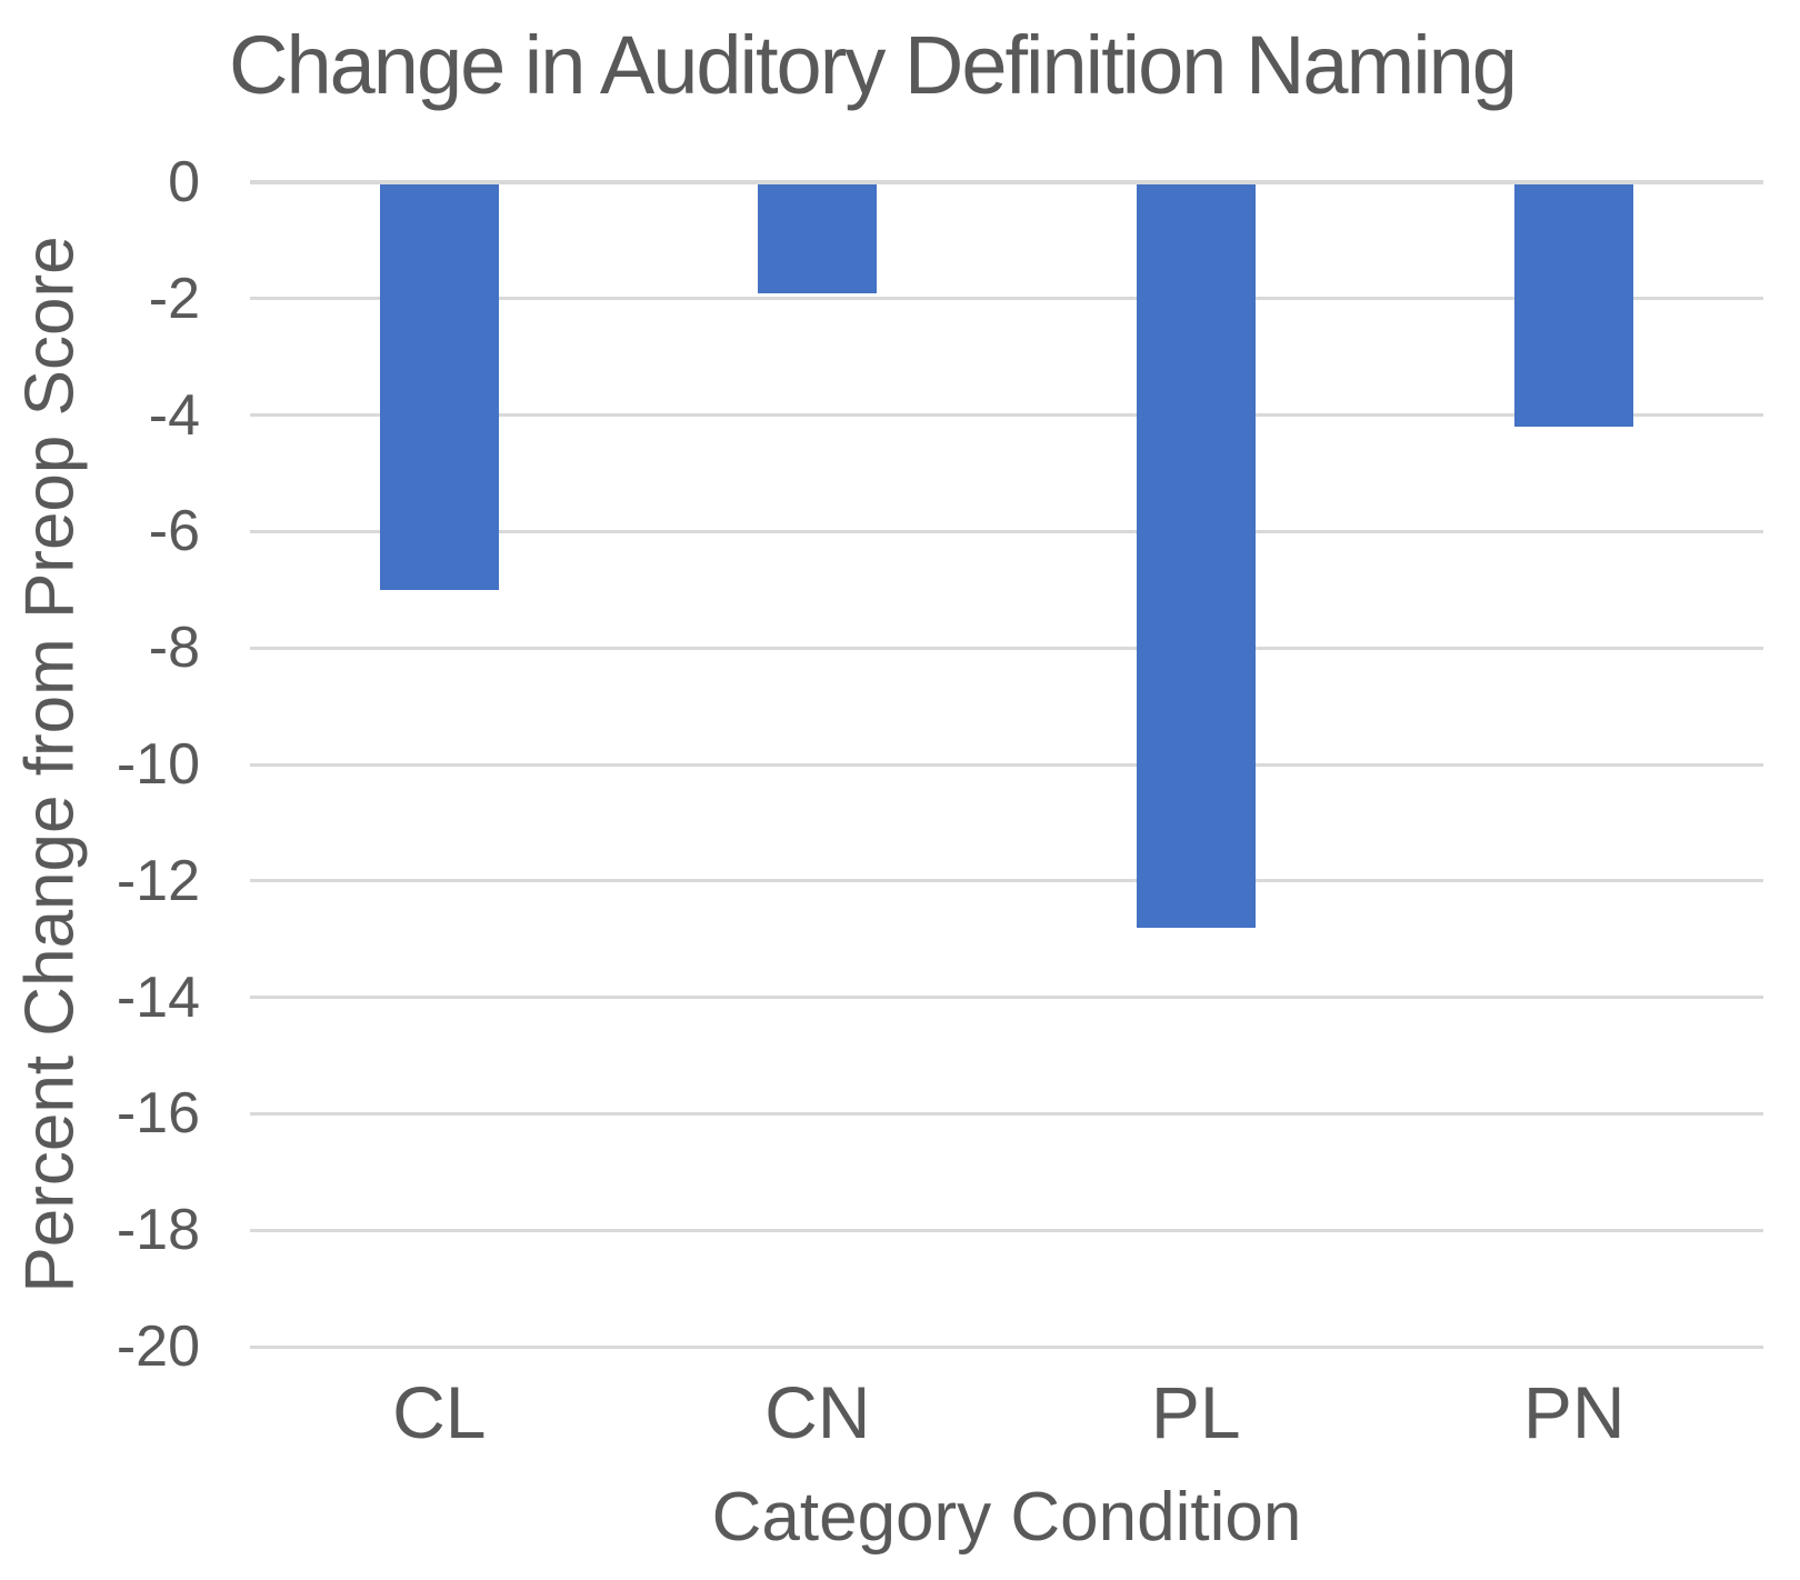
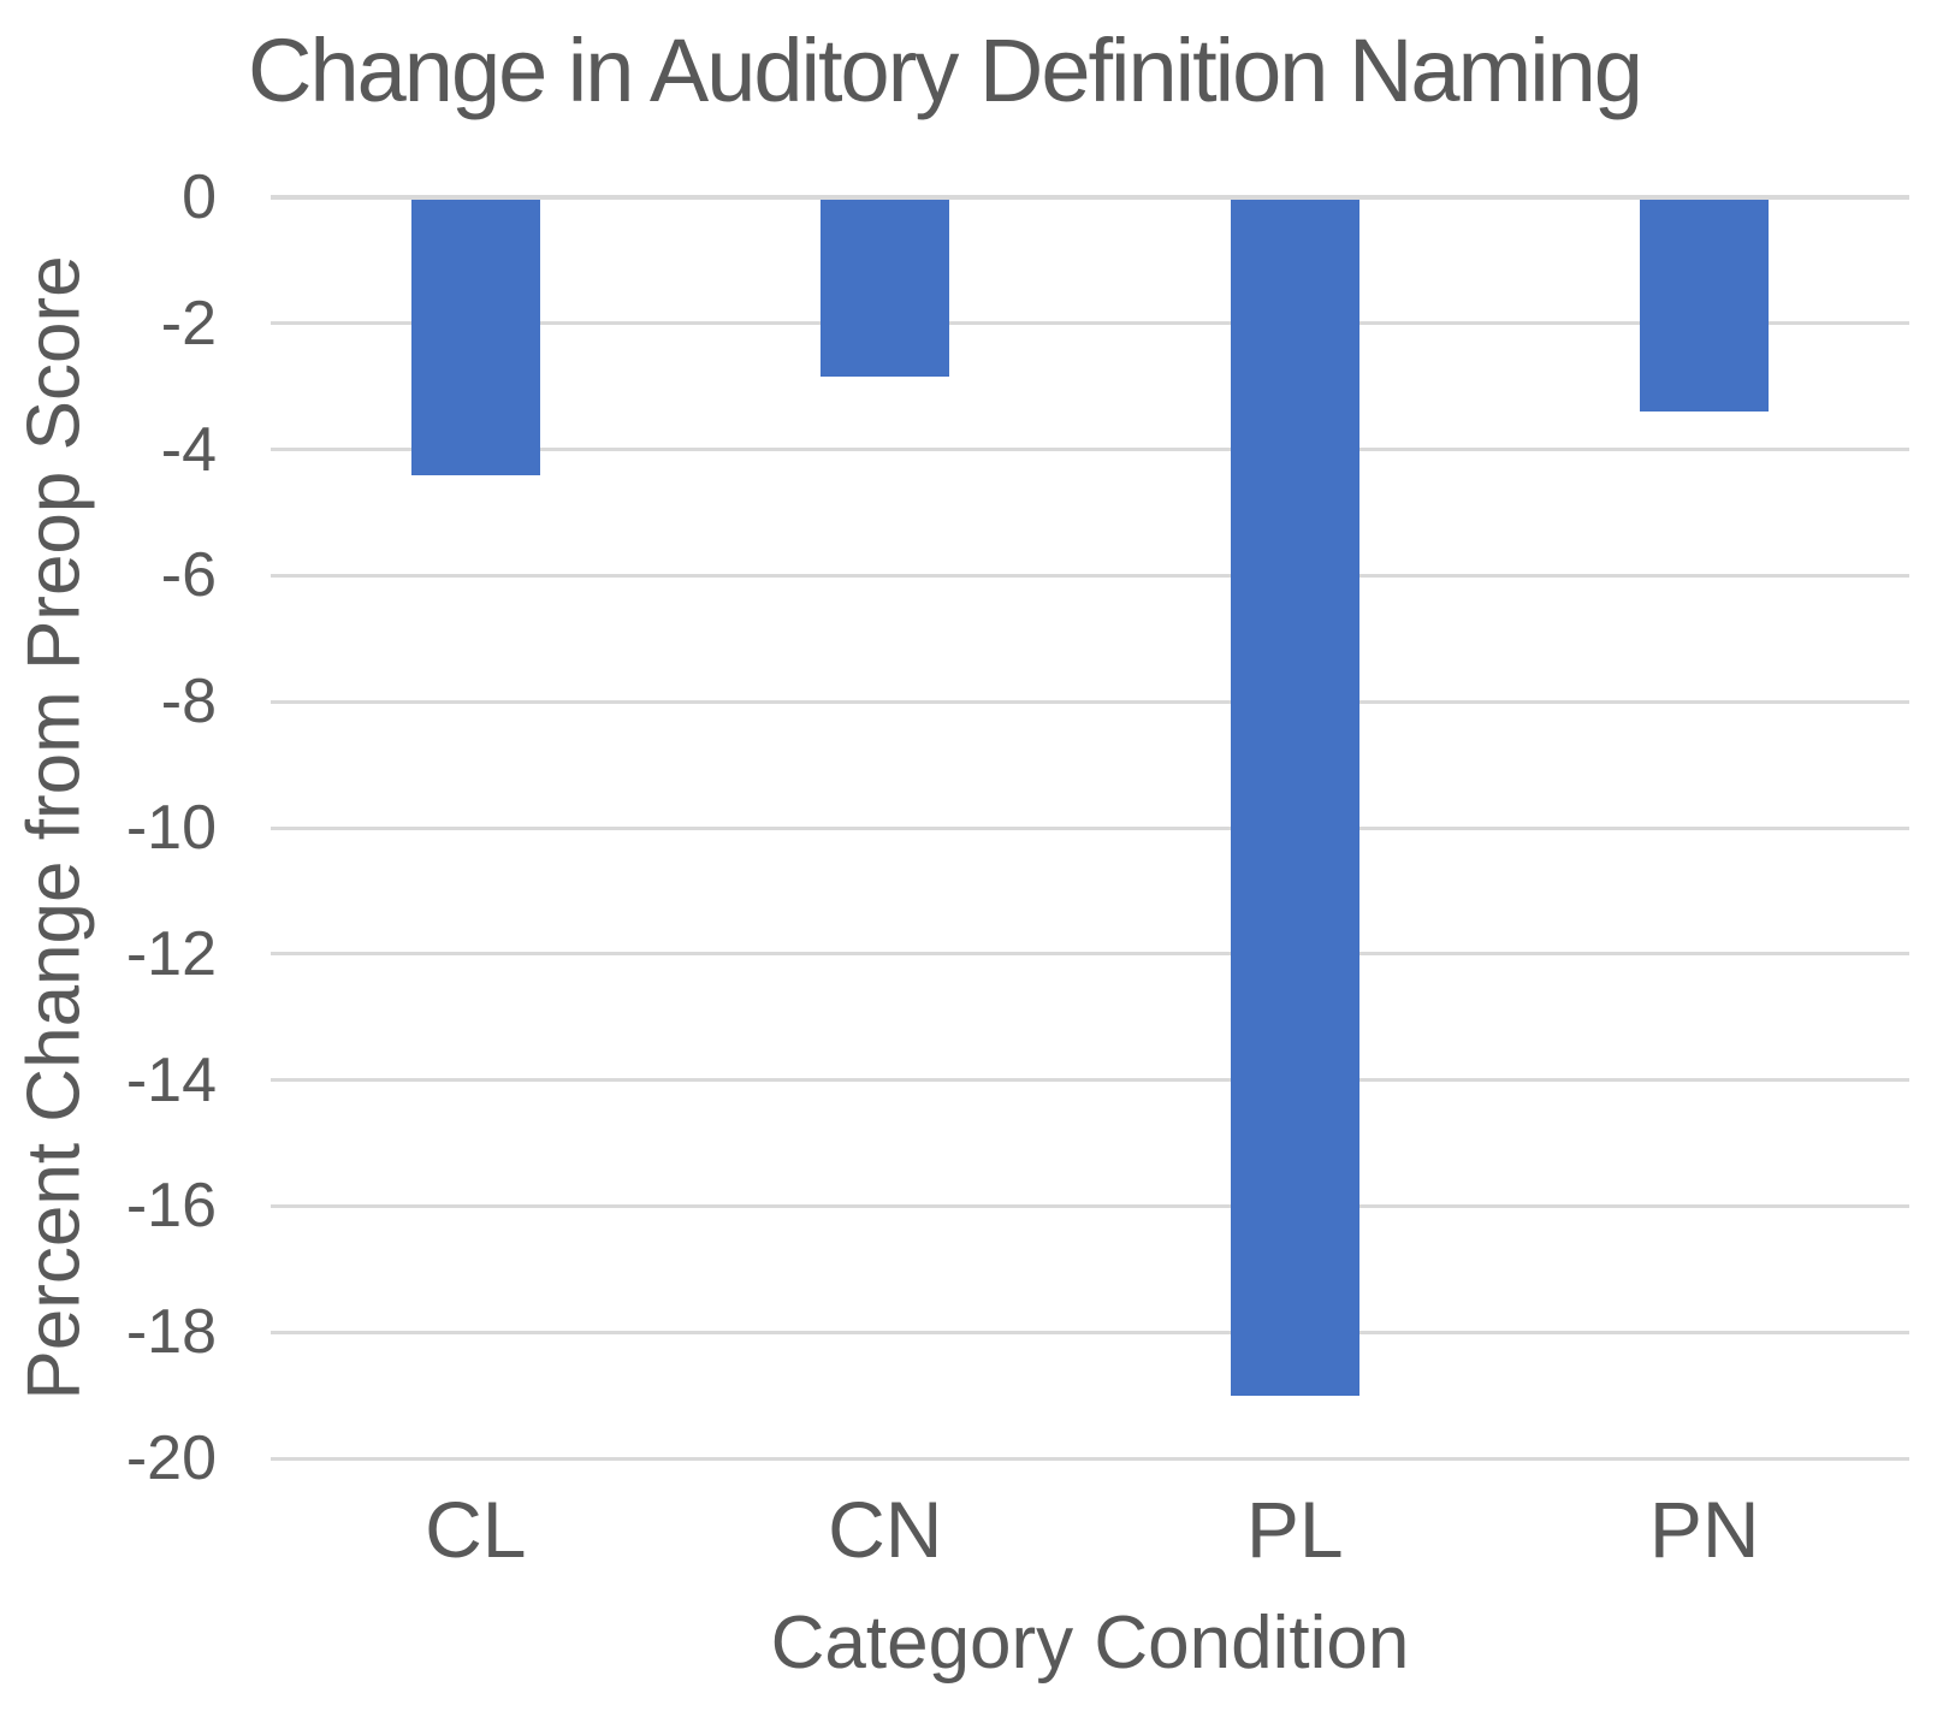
CL: -7.0 -> -4.4
CN: -1.9 -> -2.9
PL: -12.8 -> -19.0
PN: -4.2 -> -3.4
